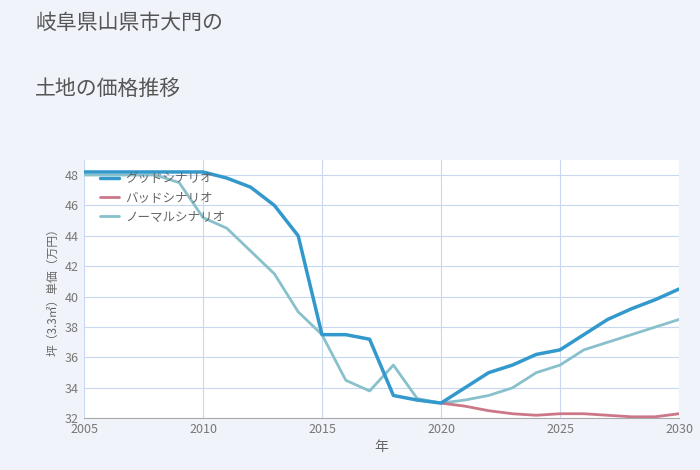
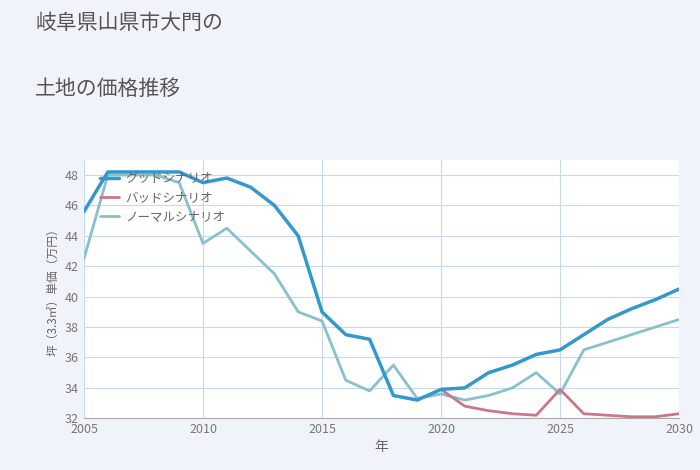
グッドシナリオ/2005: 48.2 -> 45.6
ノーマルシナリオ/2005: 48.0 -> 42.5
グッドシナリオ/2010: 48.2 -> 47.5
ノーマルシナリオ/2010: 45.2 -> 43.5
グッドシナリオ/2015: 37.5 -> 39.0
ノーマルシナリオ/2015: 37.5 -> 38.4
グッドシナリオ/2020: 33.0 -> 33.9
バッドシナリオ/2020: 33.0 -> 33.9
ノーマルシナリオ/2020: 33.0 -> 33.6
バッドシナリオ/2025: 32.3 -> 33.9
ノーマルシナリオ/2025: 35.5 -> 33.6
